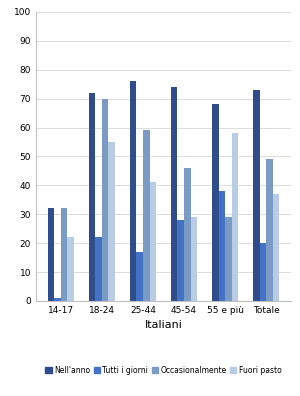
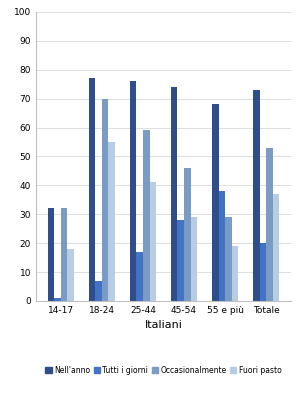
Fuori pasto/14-17: 22 -> 18
Nell'anno/18-24: 72 -> 77
Tutti i giorni/18-24: 22 -> 7
Fuori pasto/55 e più: 58 -> 19
Occasionalmente/Totale: 49 -> 53
